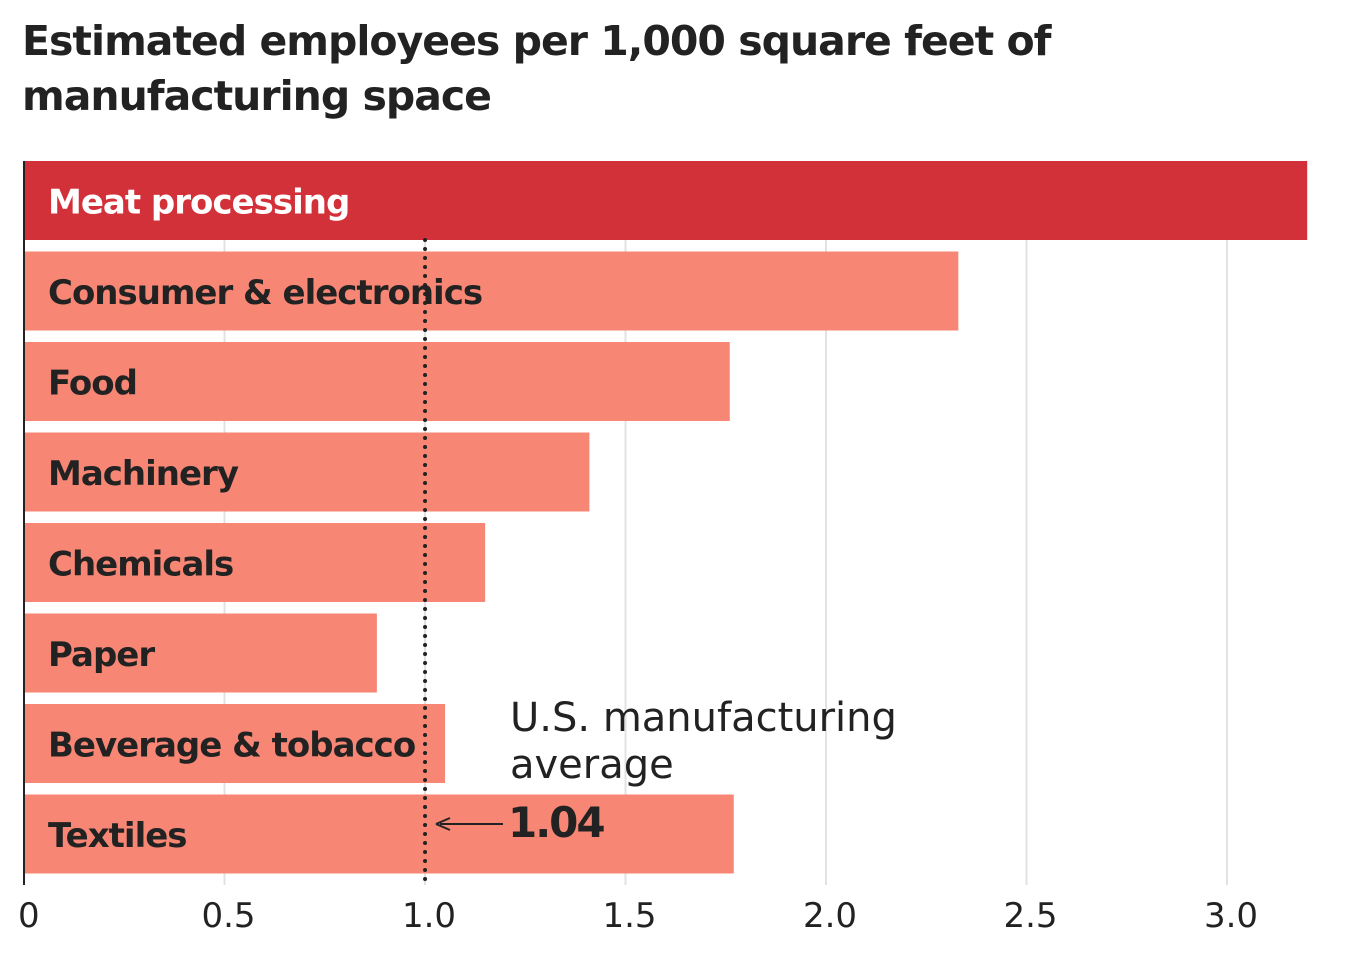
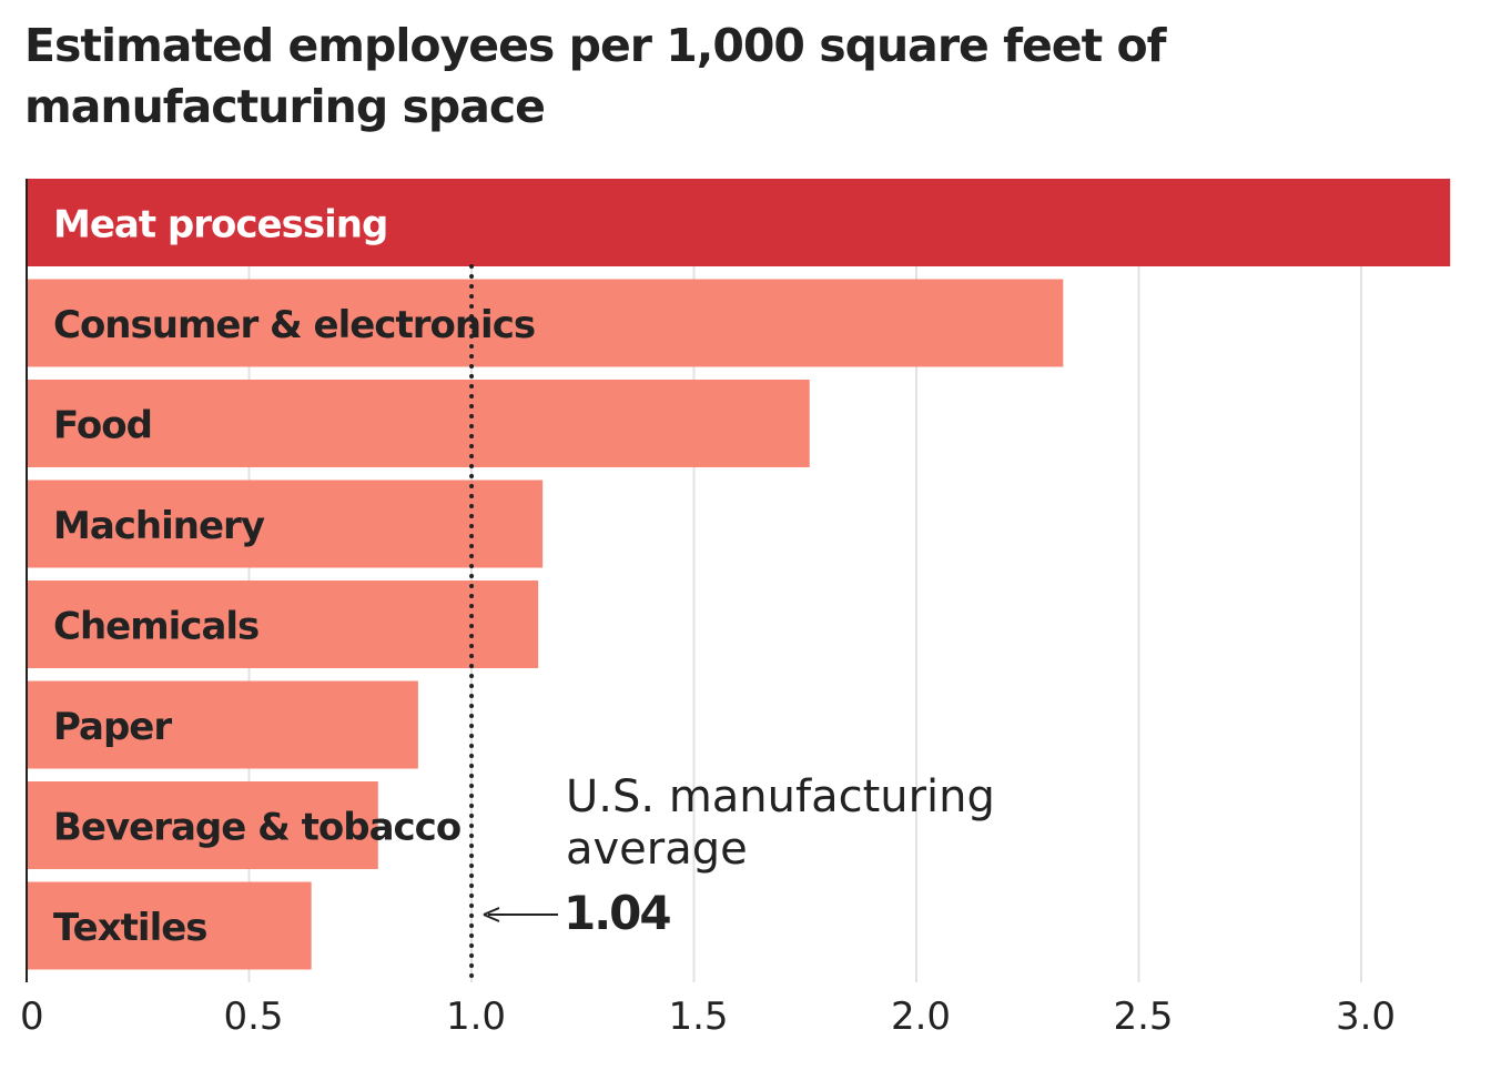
Machinery: 1.41 -> 1.16
Beverage & tobacco: 1.05 -> 0.79
Textiles: 1.77 -> 0.64
